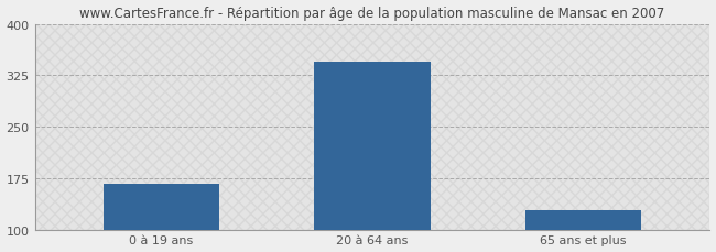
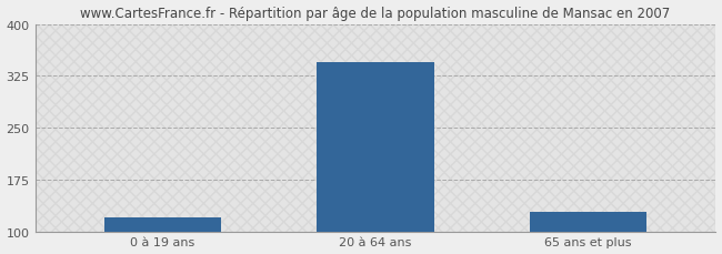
0 à 19 ans: 166 -> 120
